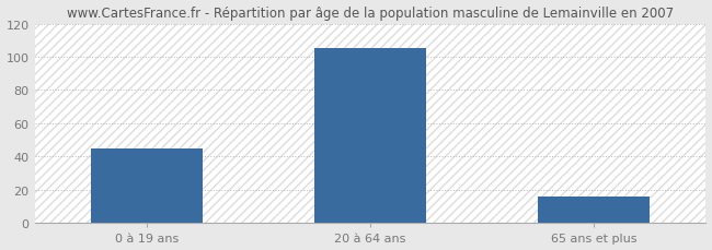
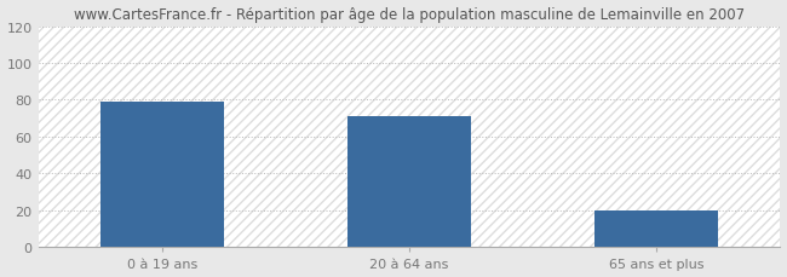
0 à 19 ans: 45 -> 79
20 à 64 ans: 105 -> 71
65 ans et plus: 16 -> 20
